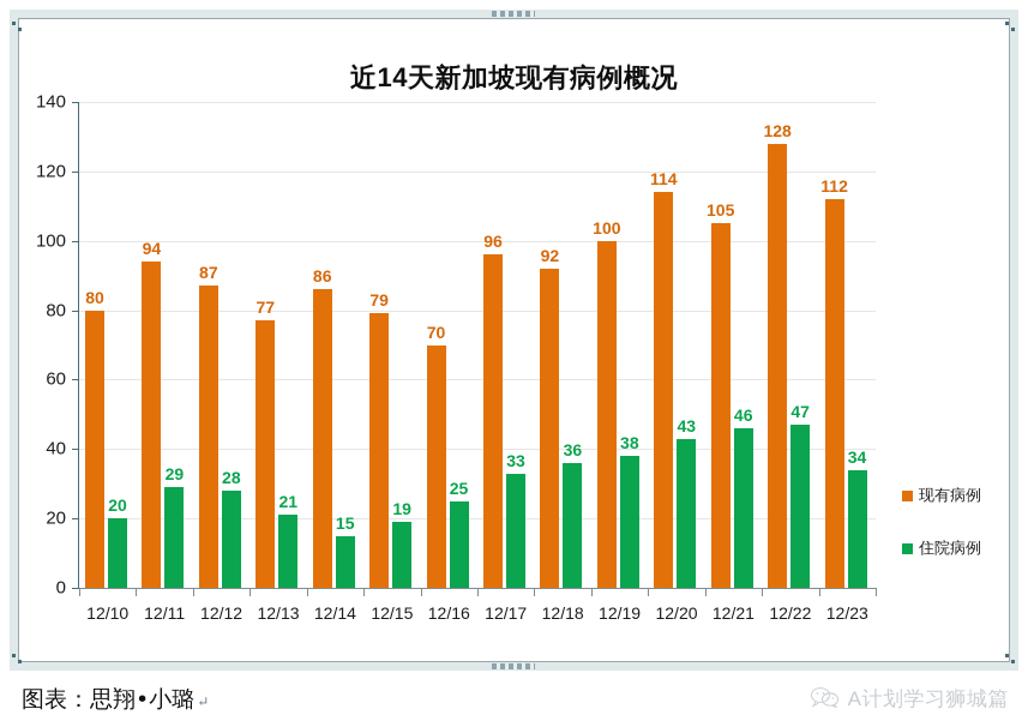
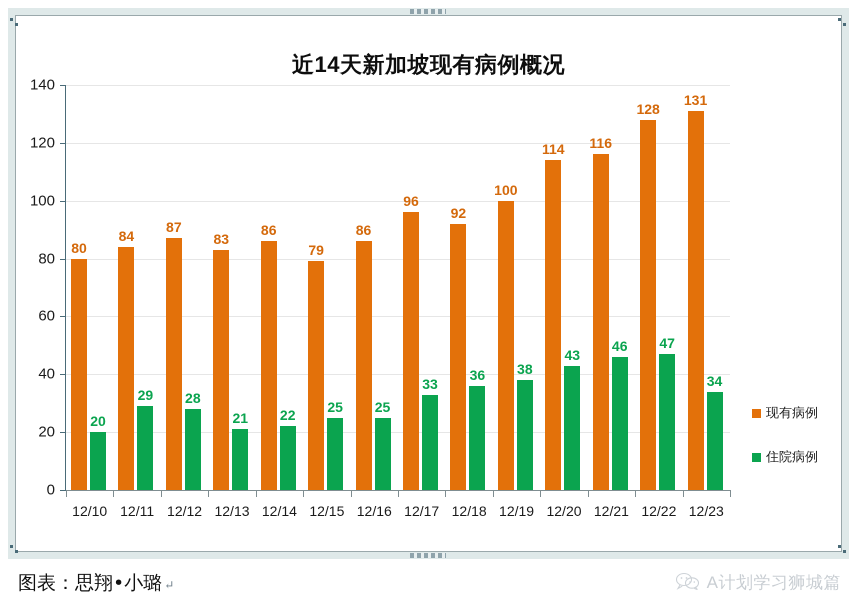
现有病例/12/11: 94 -> 84
现有病例/12/13: 77 -> 83
住院病例/12/14: 15 -> 22
住院病例/12/15: 19 -> 25
现有病例/12/16: 70 -> 86
现有病例/12/21: 105 -> 116
现有病例/12/23: 112 -> 131
